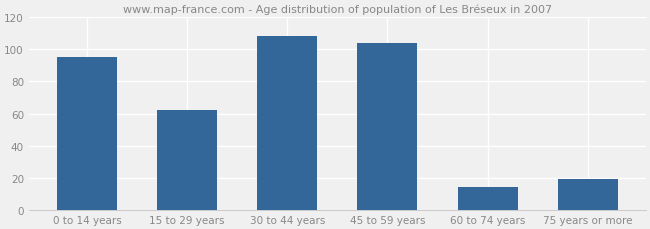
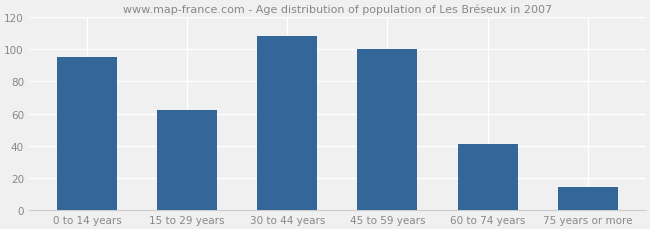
45 to 59 years: 104 -> 100
60 to 74 years: 14 -> 41
75 years or more: 19 -> 14
